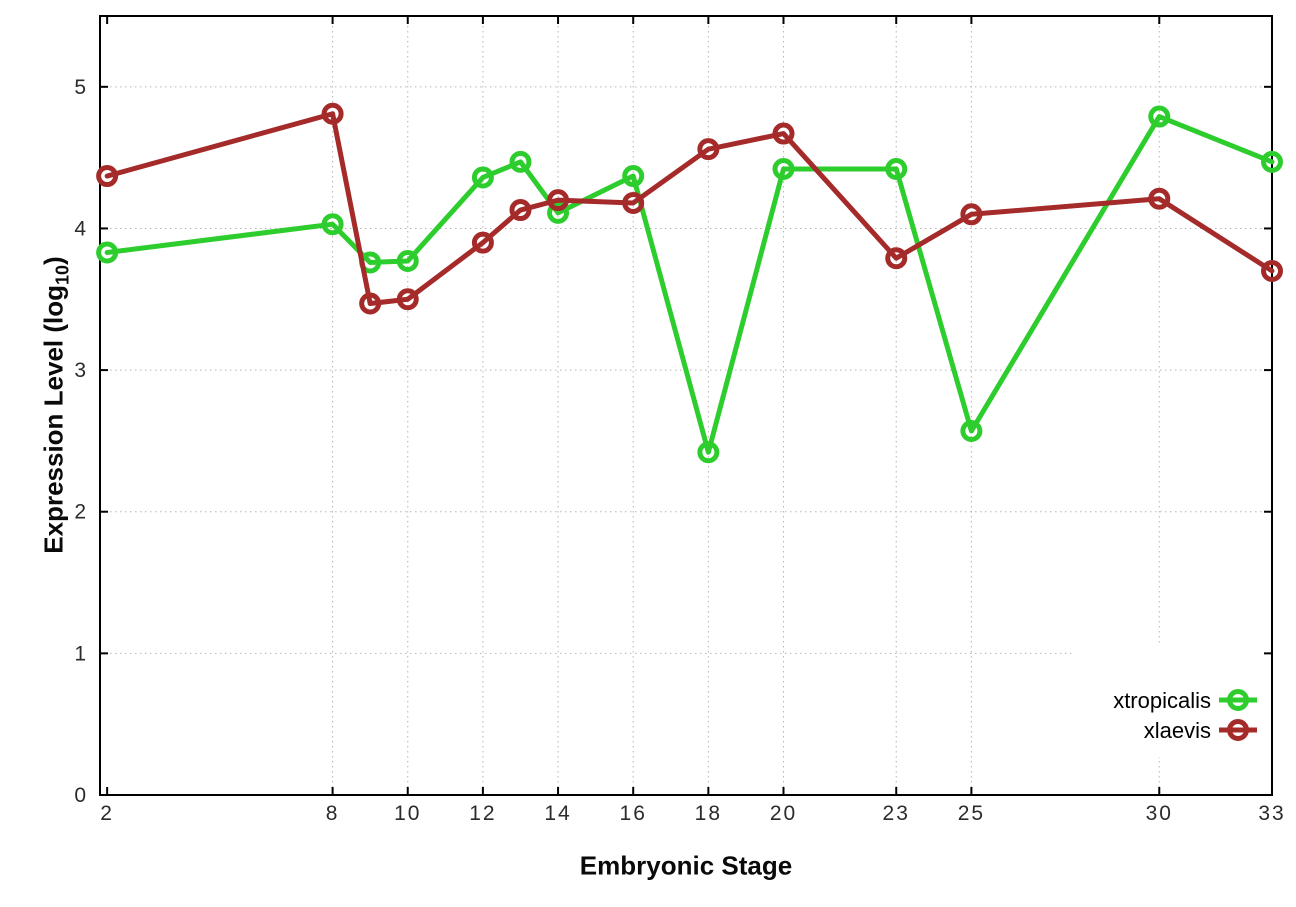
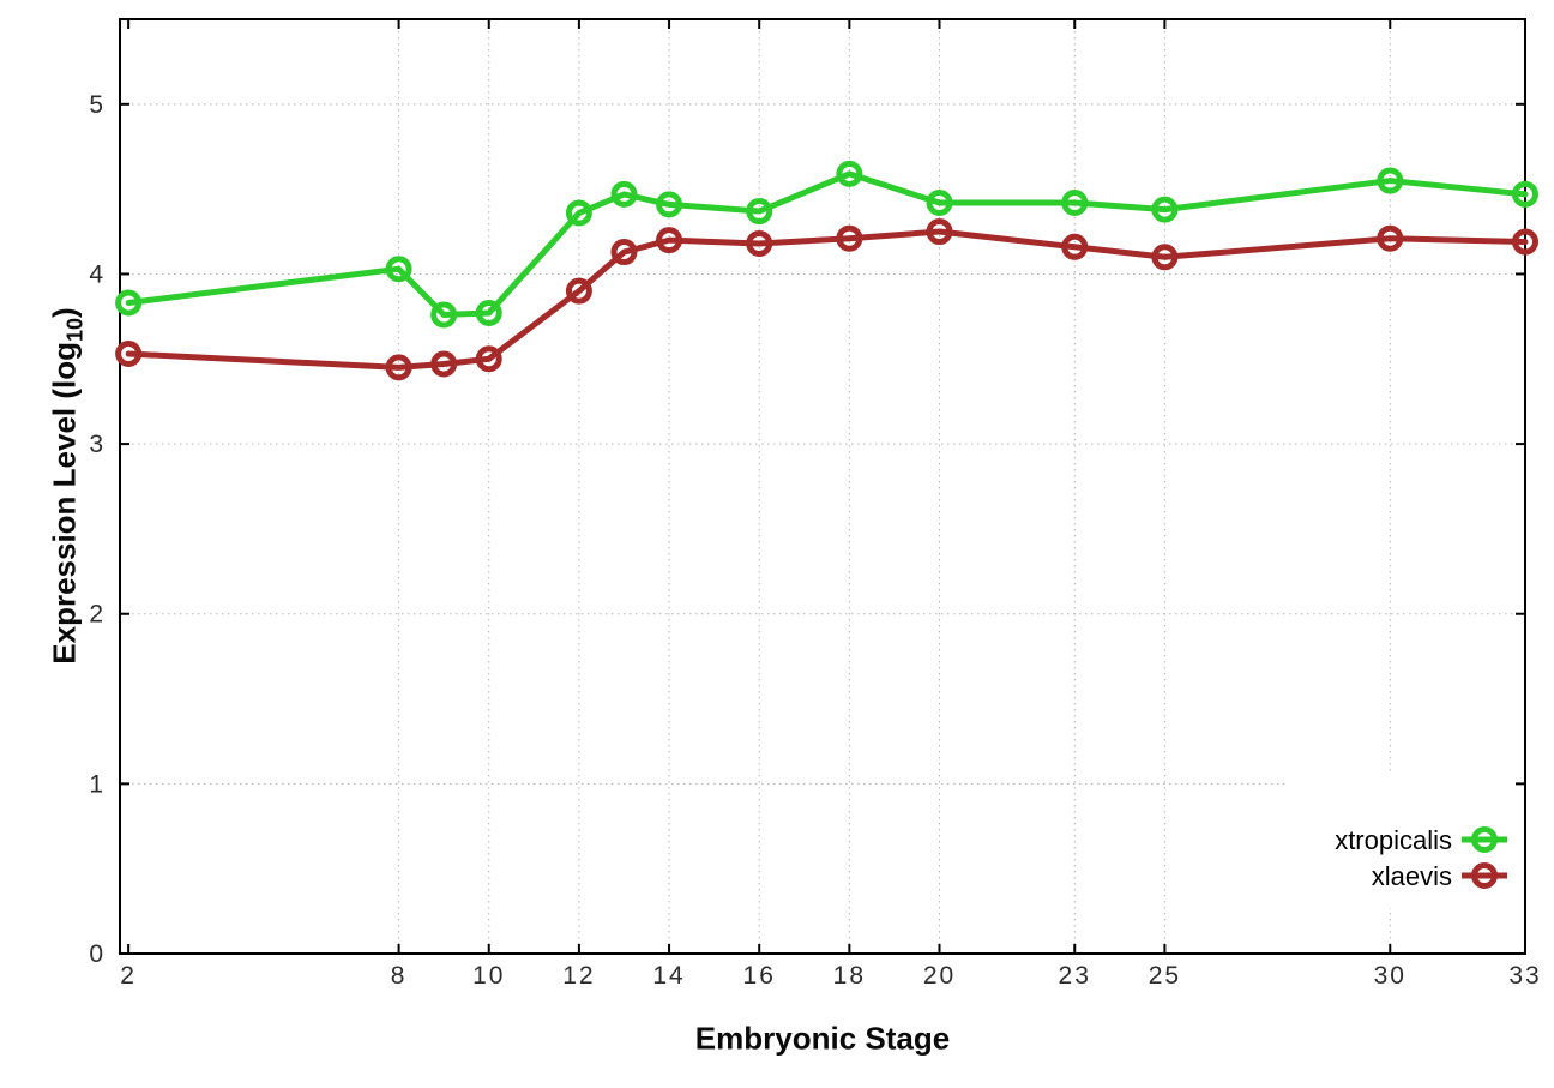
xlaevis/2: 4.37 -> 3.53
xlaevis/8: 4.81 -> 3.45
xtropicalis/14: 4.11 -> 4.41
xtropicalis/18: 2.42 -> 4.59
xlaevis/18: 4.56 -> 4.21
xlaevis/20: 4.67 -> 4.25
xlaevis/23: 3.79 -> 4.16
xtropicalis/25: 2.57 -> 4.38
xtropicalis/30: 4.79 -> 4.55
xlaevis/33: 3.70 -> 4.19
